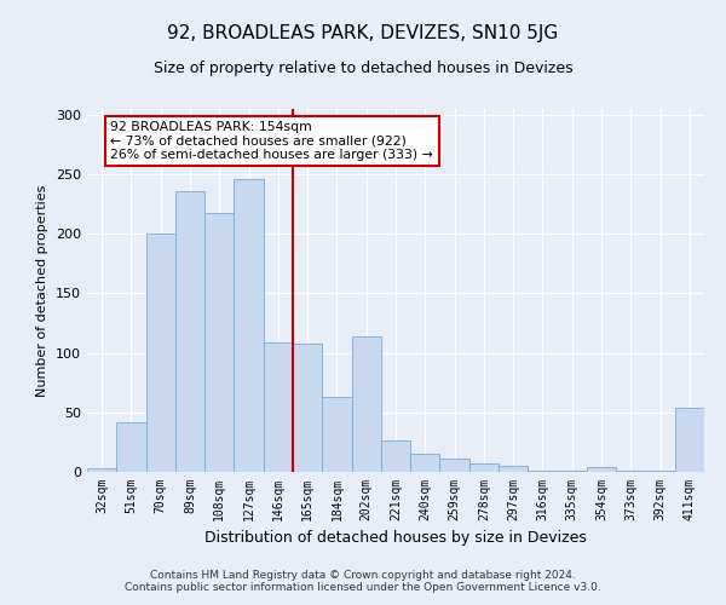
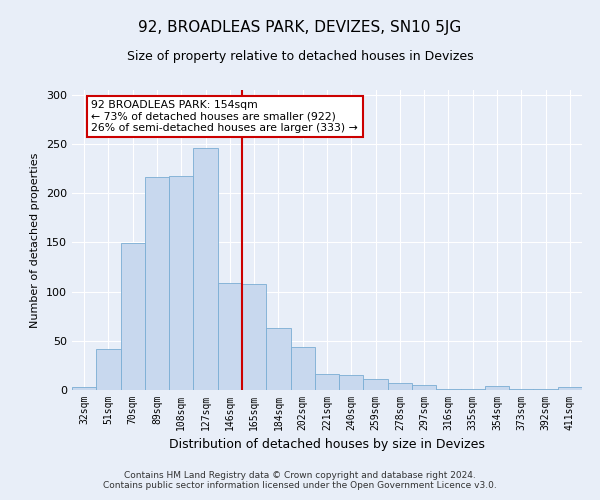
70sqm: 200 -> 149
89sqm: 236 -> 217
202sqm: 114 -> 44
221sqm: 26 -> 16
411sqm: 54 -> 3
